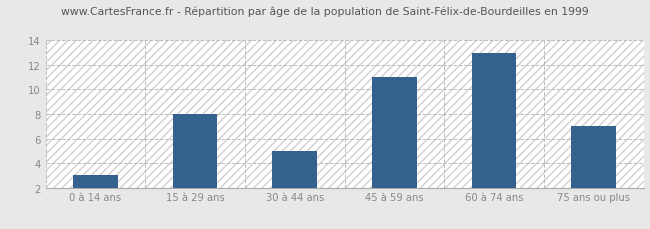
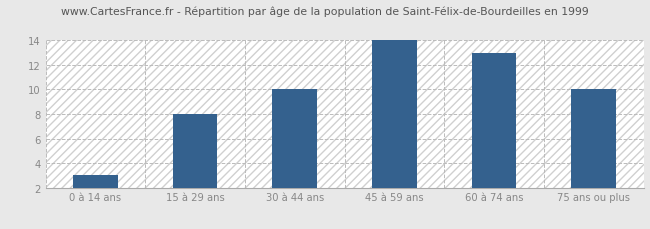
30 à 44 ans: 5 -> 10
45 à 59 ans: 11 -> 14
75 ans ou plus: 7 -> 10
